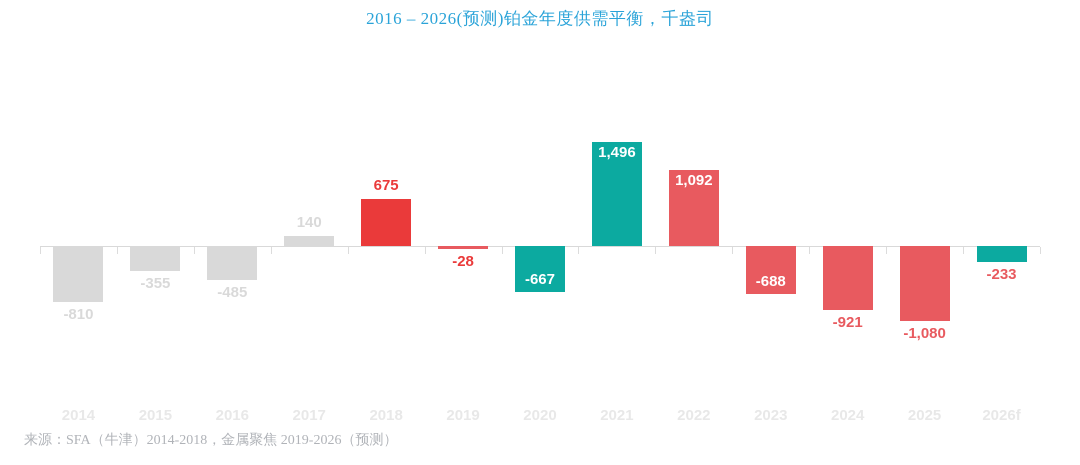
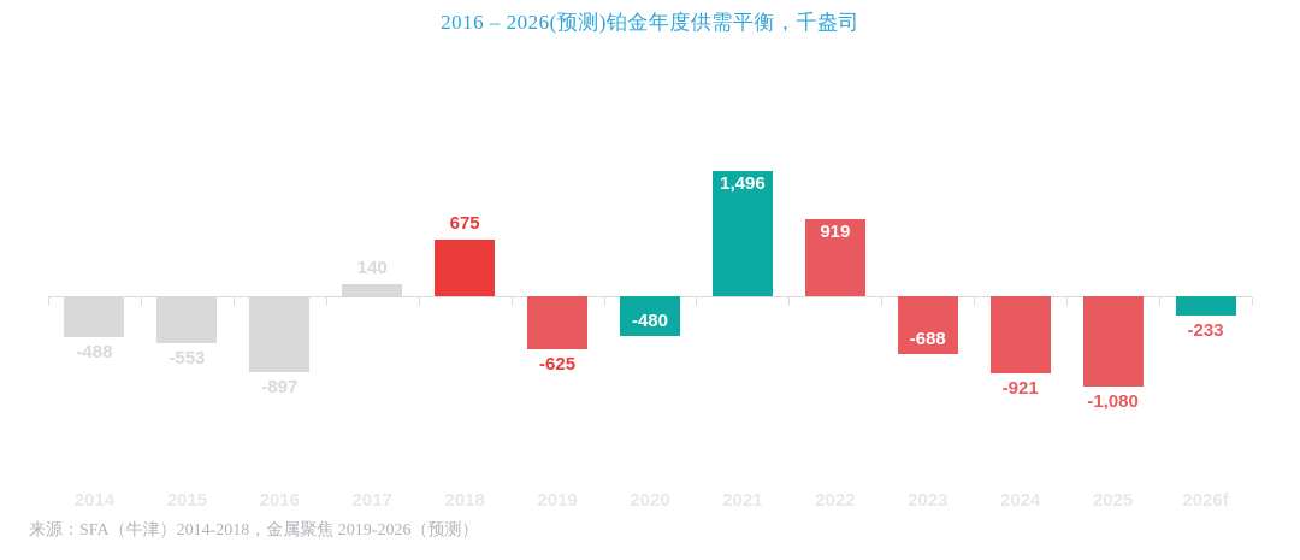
2014: -810 -> -488
2015: -355 -> -553
2016: -485 -> -897
2019: -28 -> -625
2020: -667 -> -480
2022: 1,092 -> 919
